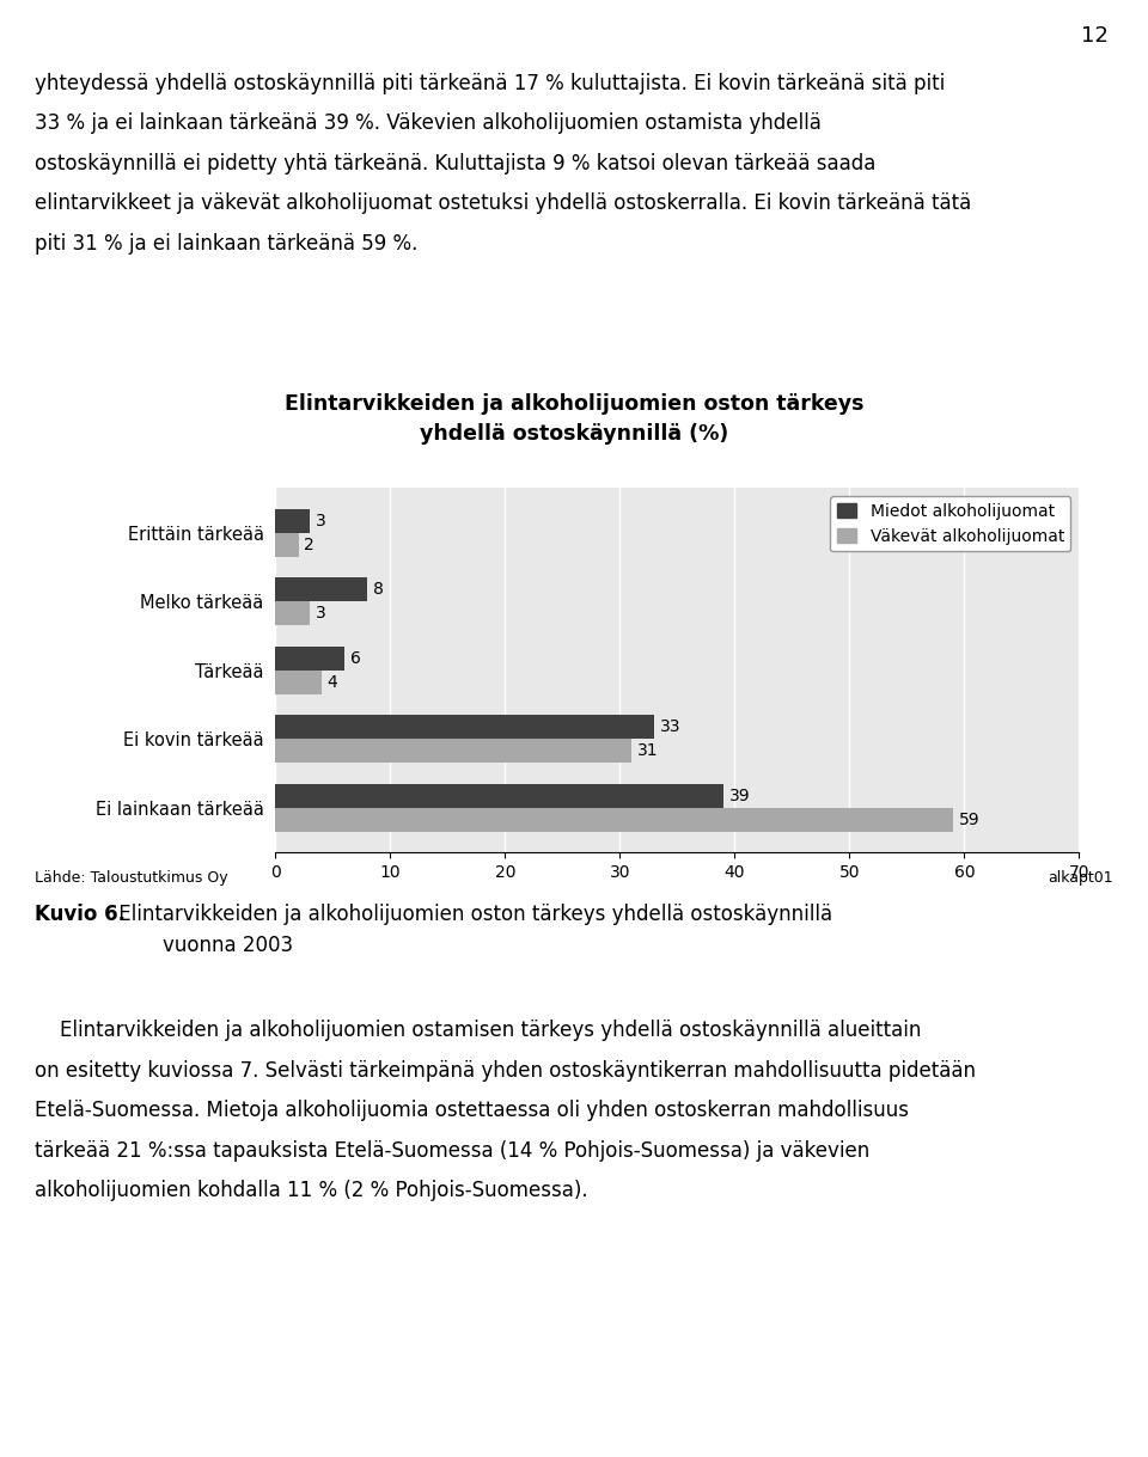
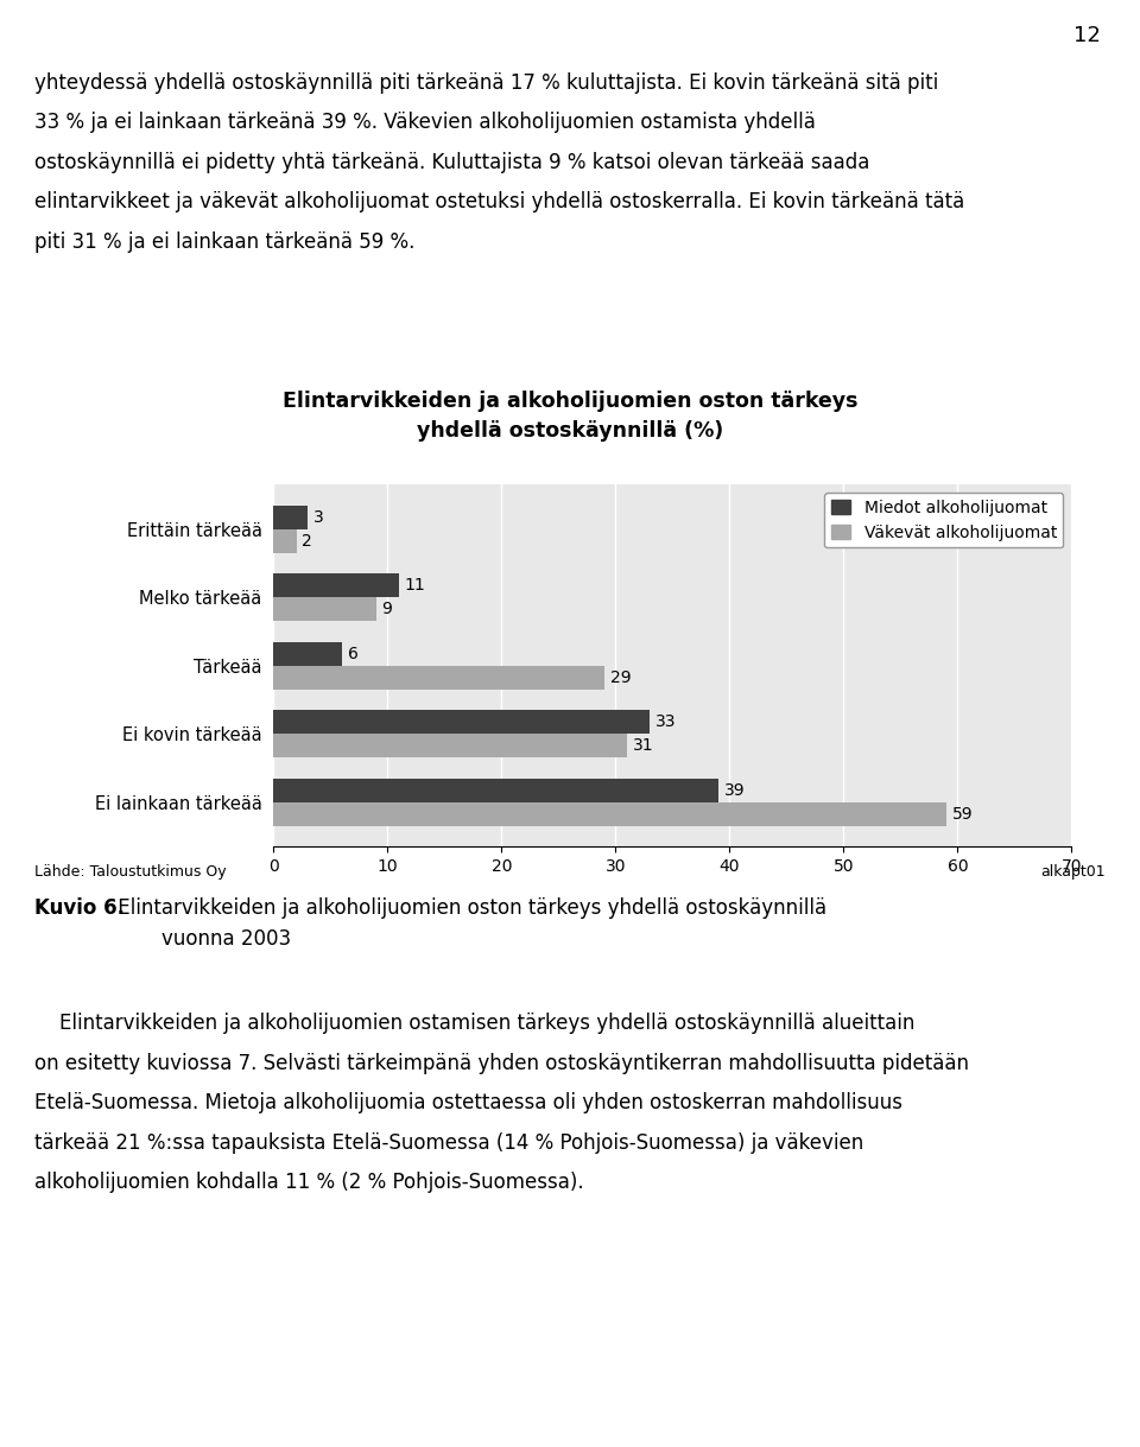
Miedot alkoholijuomat/Melko tärkeää: 8 -> 11
Väkevät alkoholijuomat/Melko tärkeää: 3 -> 9
Väkevät alkoholijuomat/Tärkeää: 4 -> 29
